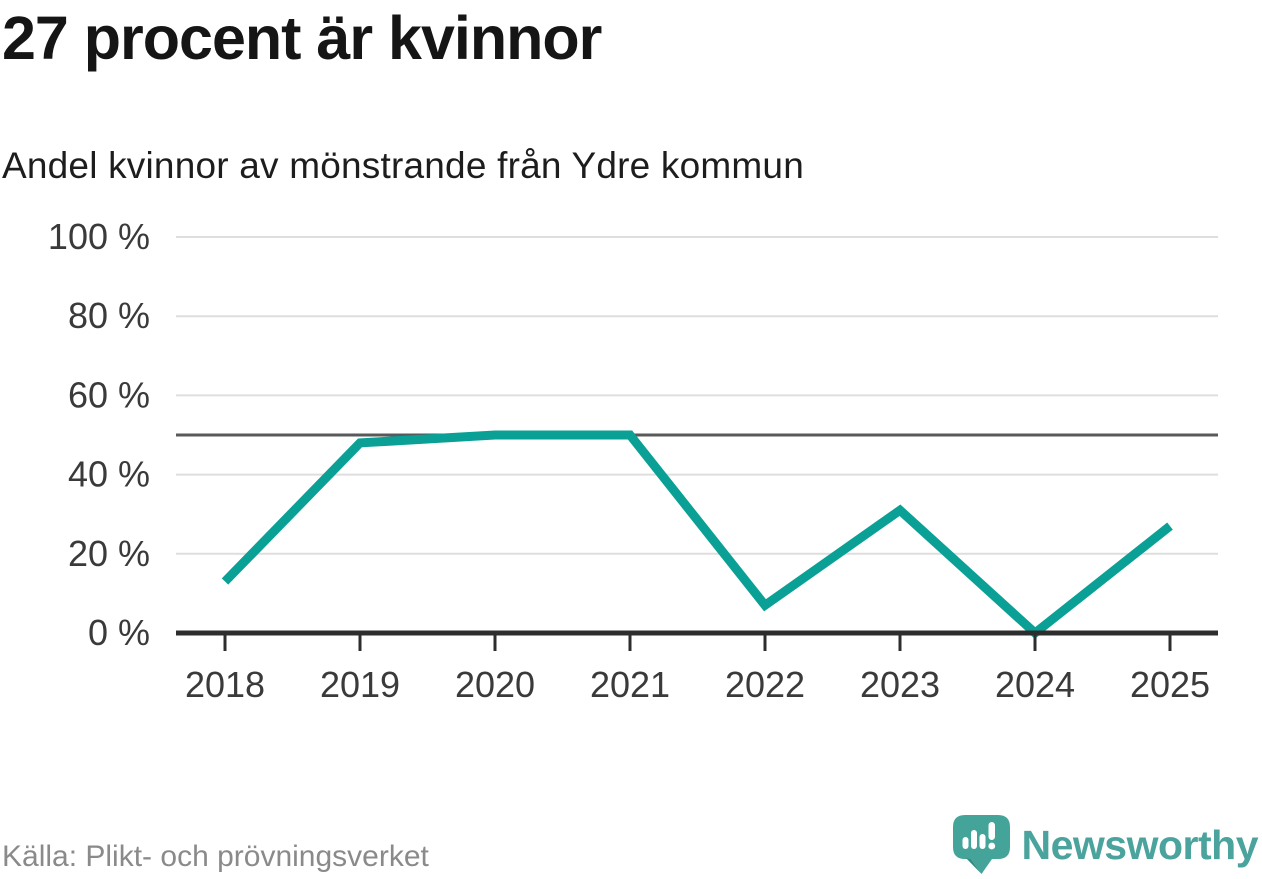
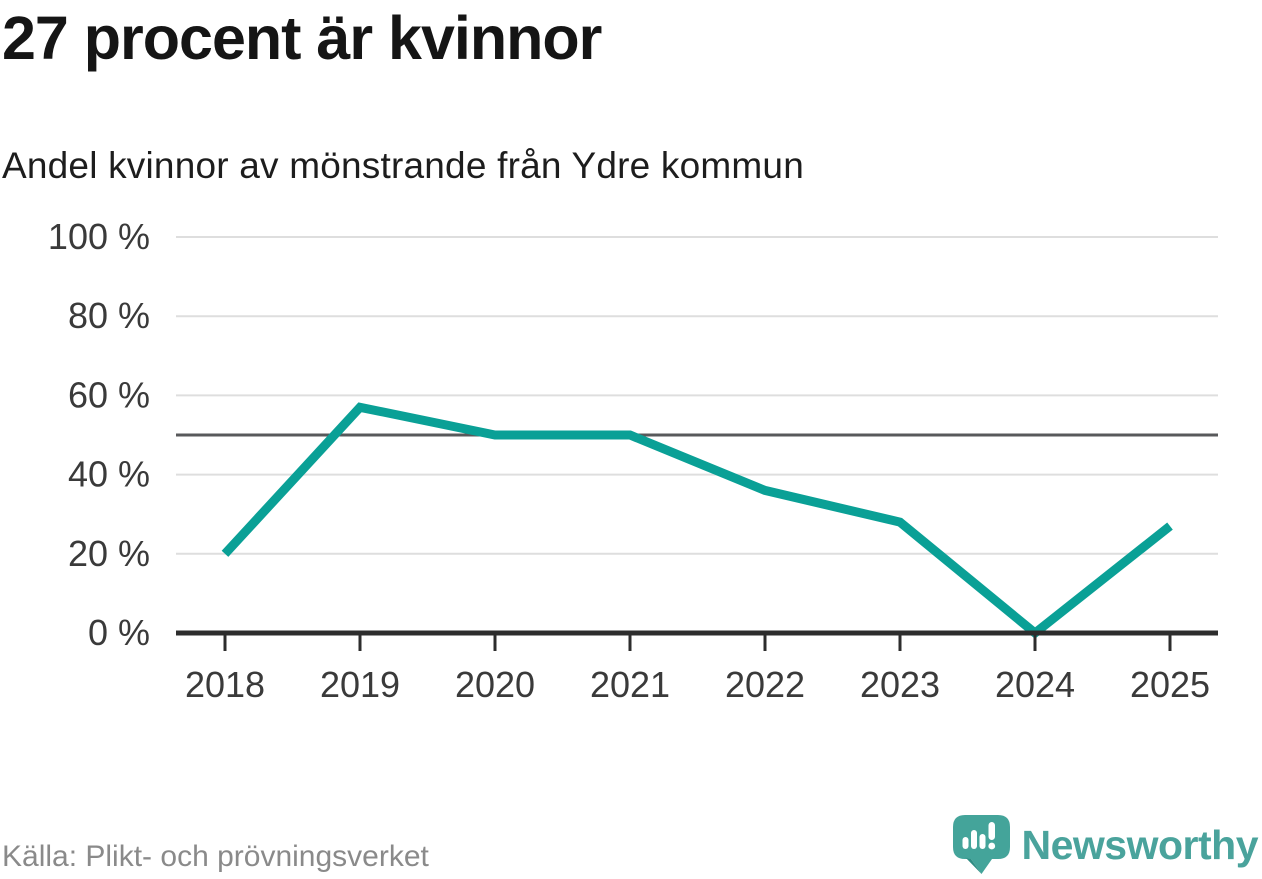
2018: 13% -> 20%
2019: 48% -> 57%
2022: 7% -> 36%
2023: 31% -> 28%
